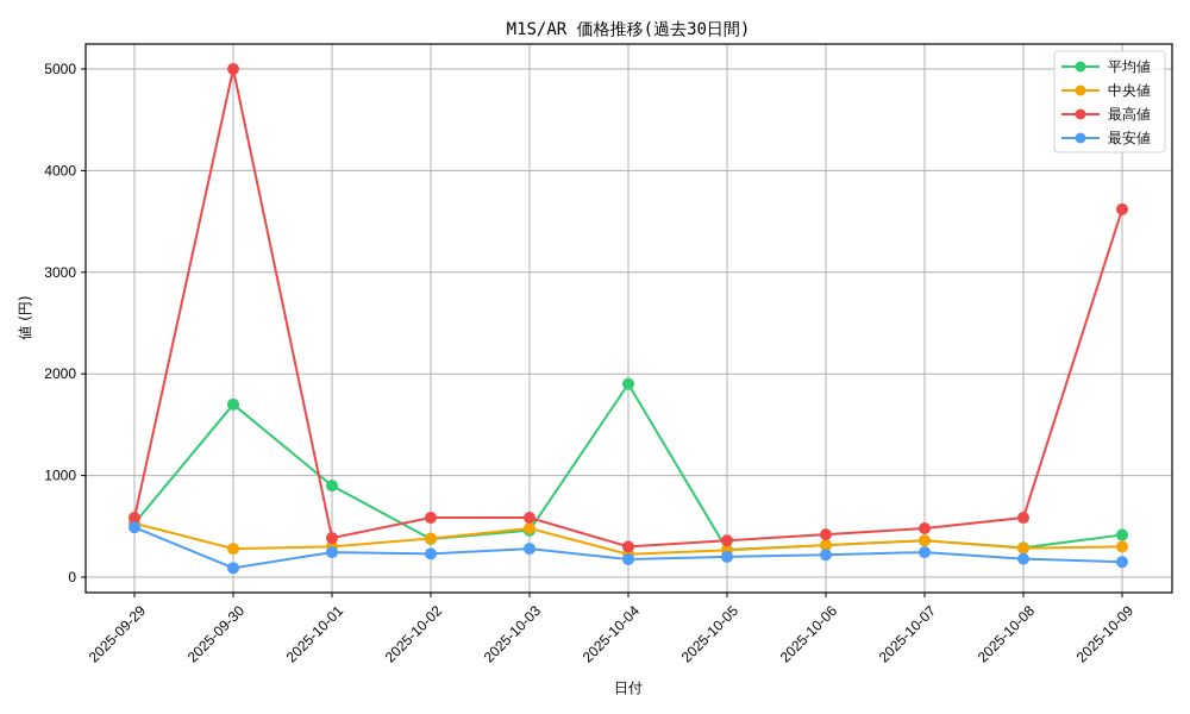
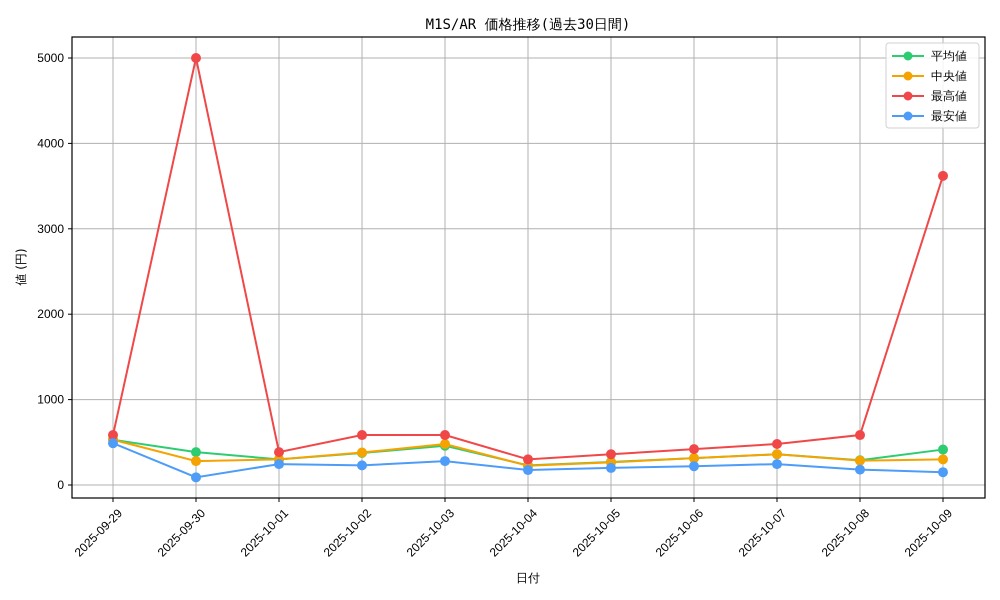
平均値/2025-09-30: 1700 -> 400
平均値/2025-10-01: 900 -> 300
平均値/2025-10-04: 1900 -> 200
